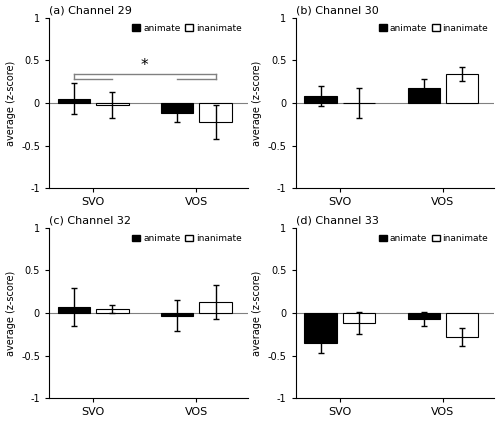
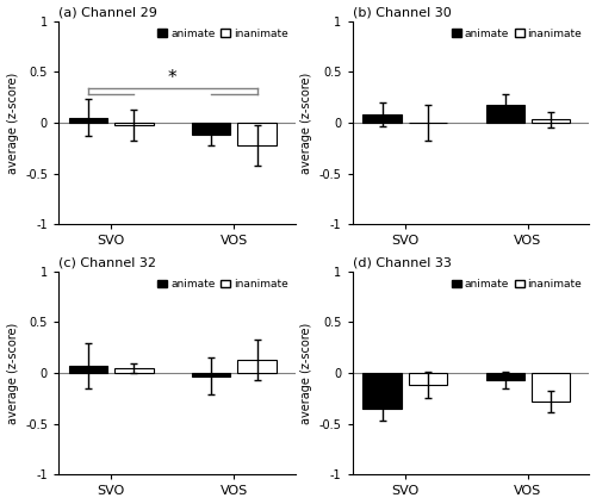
(b) Channel 30/inanimate/VOS: 0.34 -> 0.03
